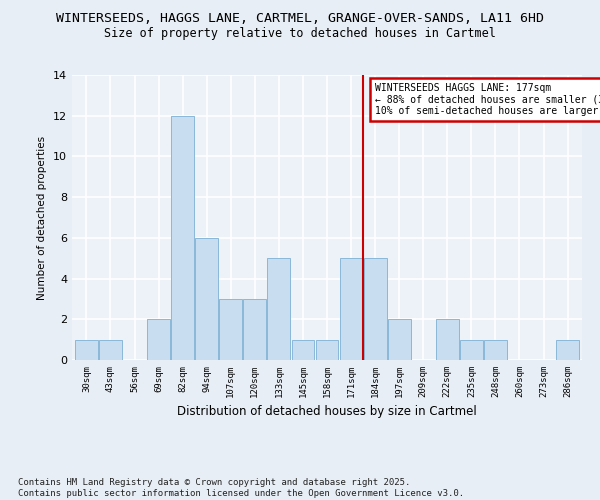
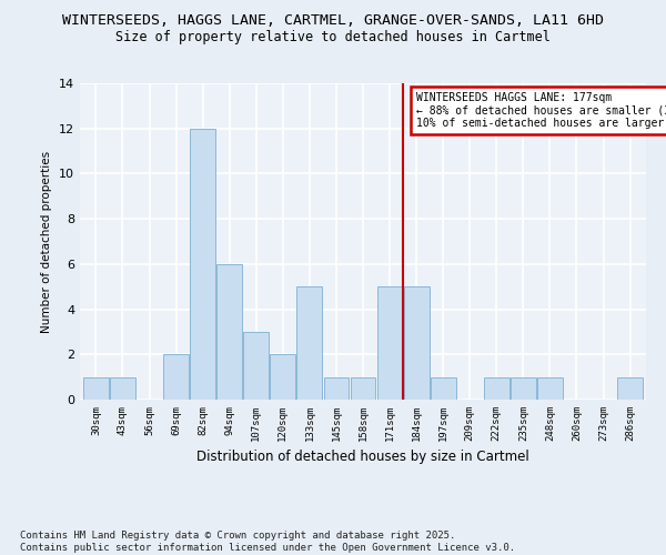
120sqm: 3 -> 2
197sqm: 2 -> 1
222sqm: 2 -> 1
